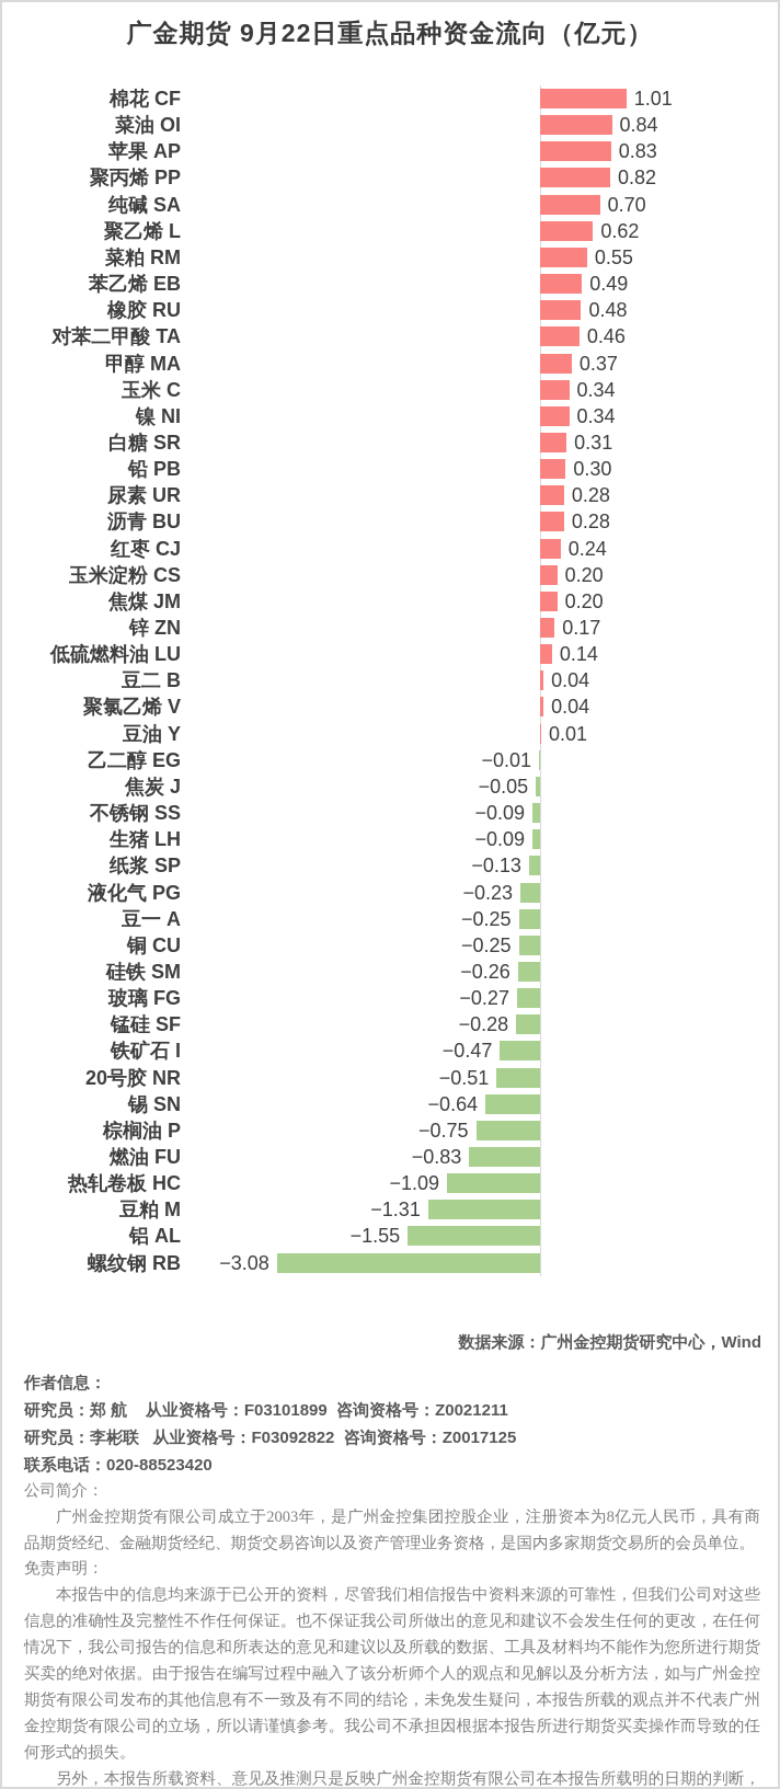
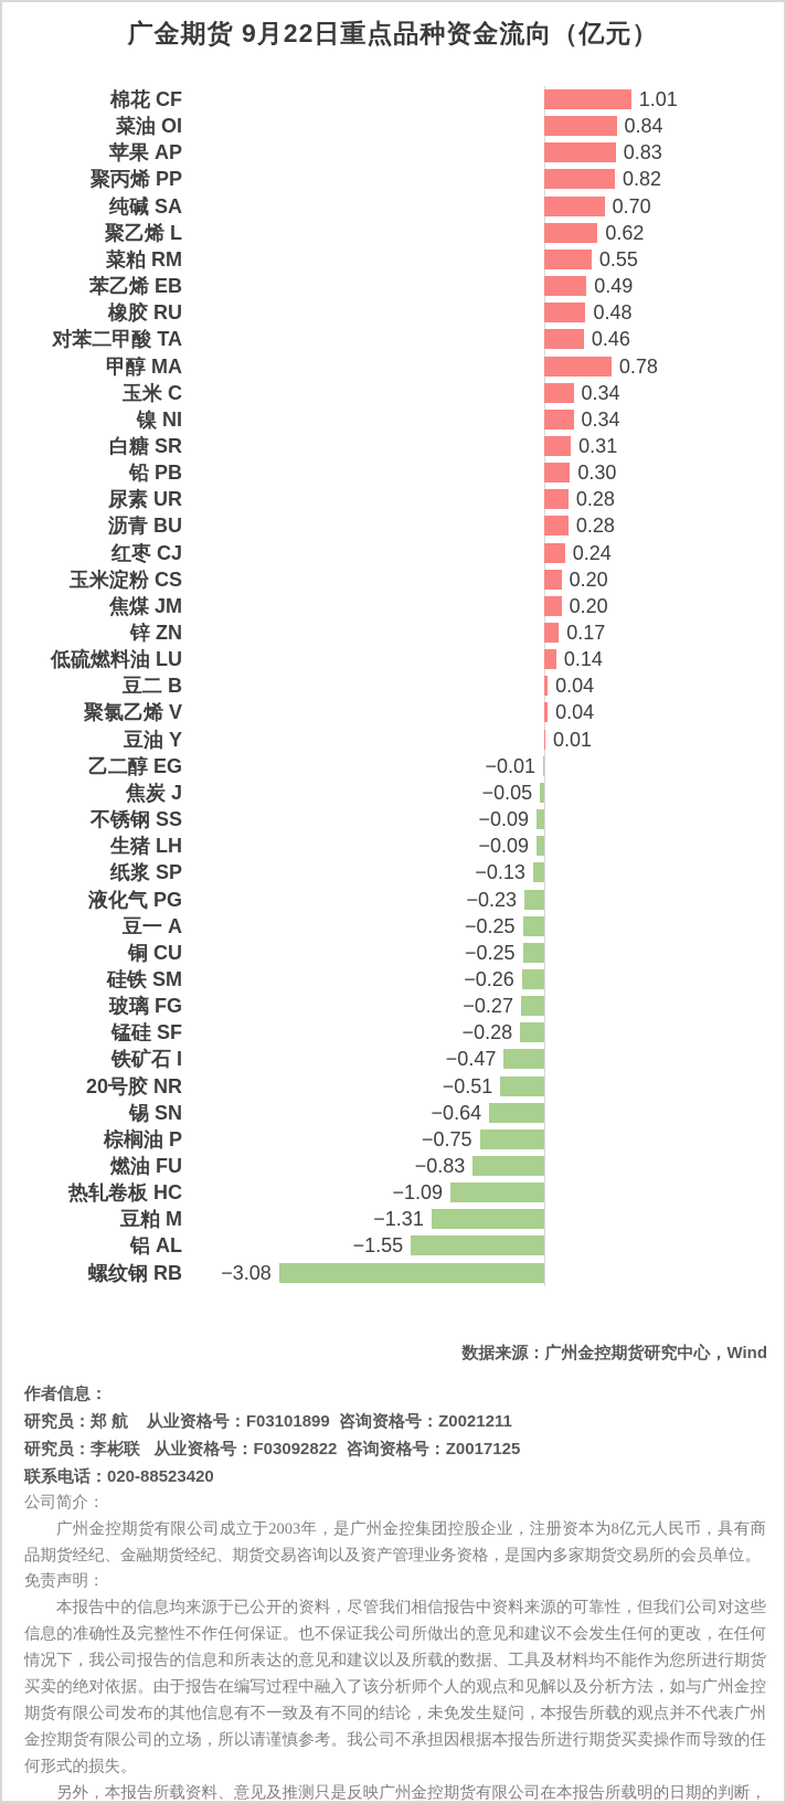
甲醇 MA: 0.37 -> 0.78
